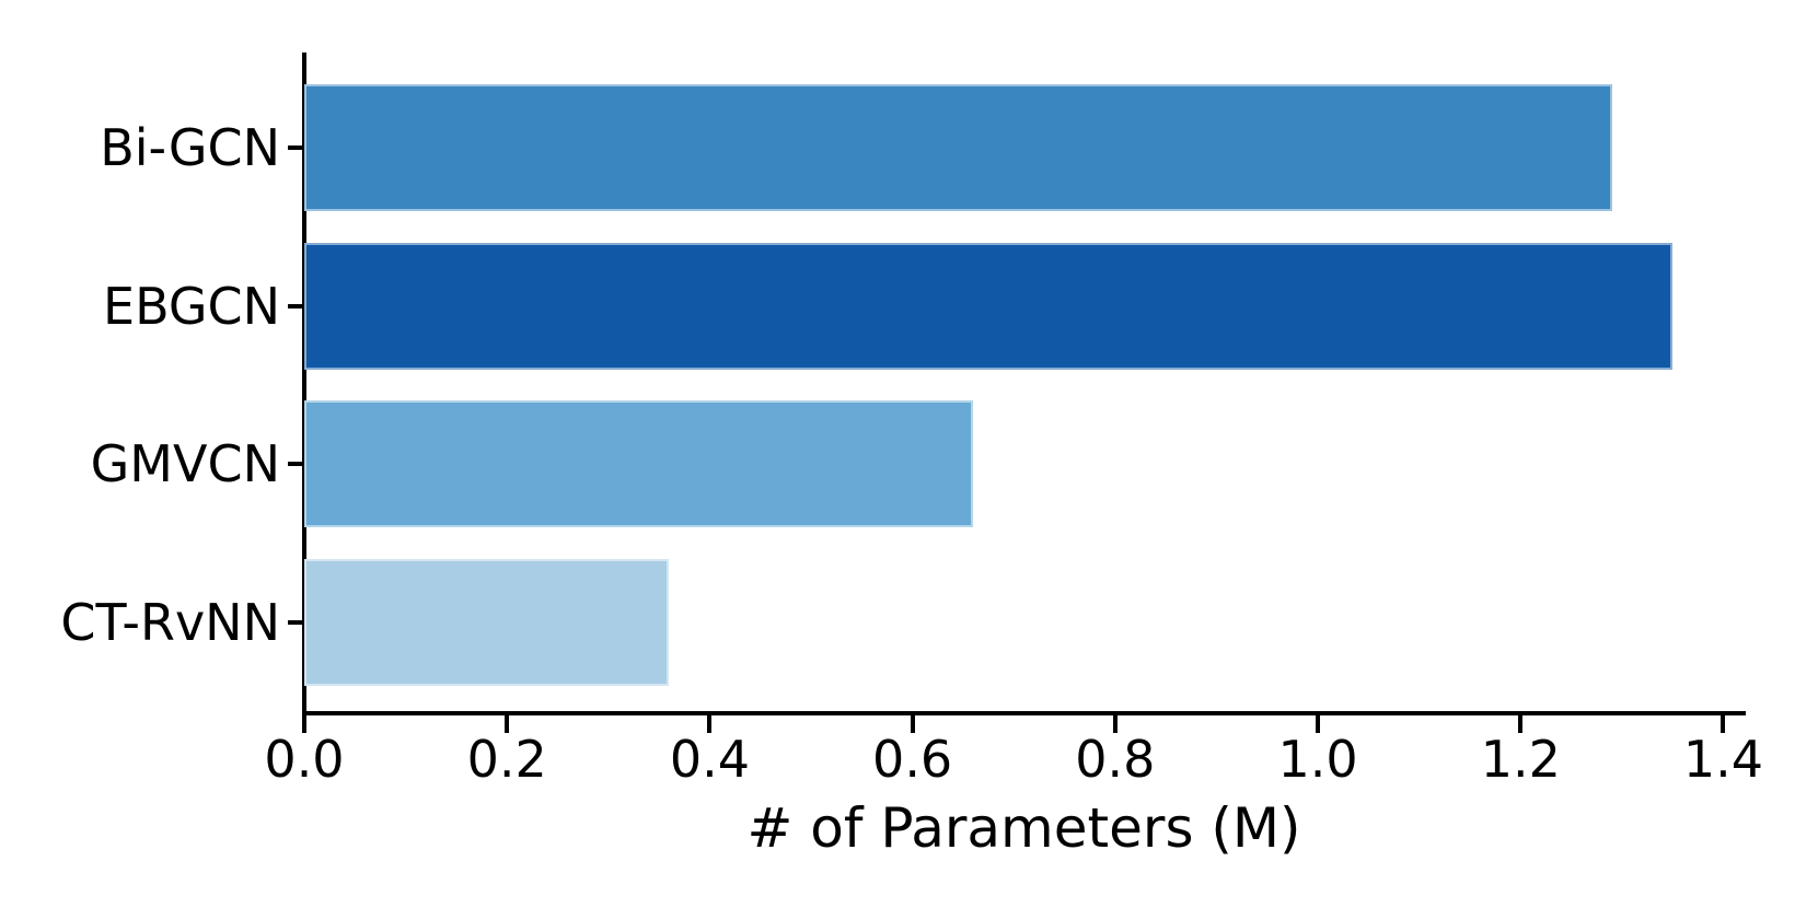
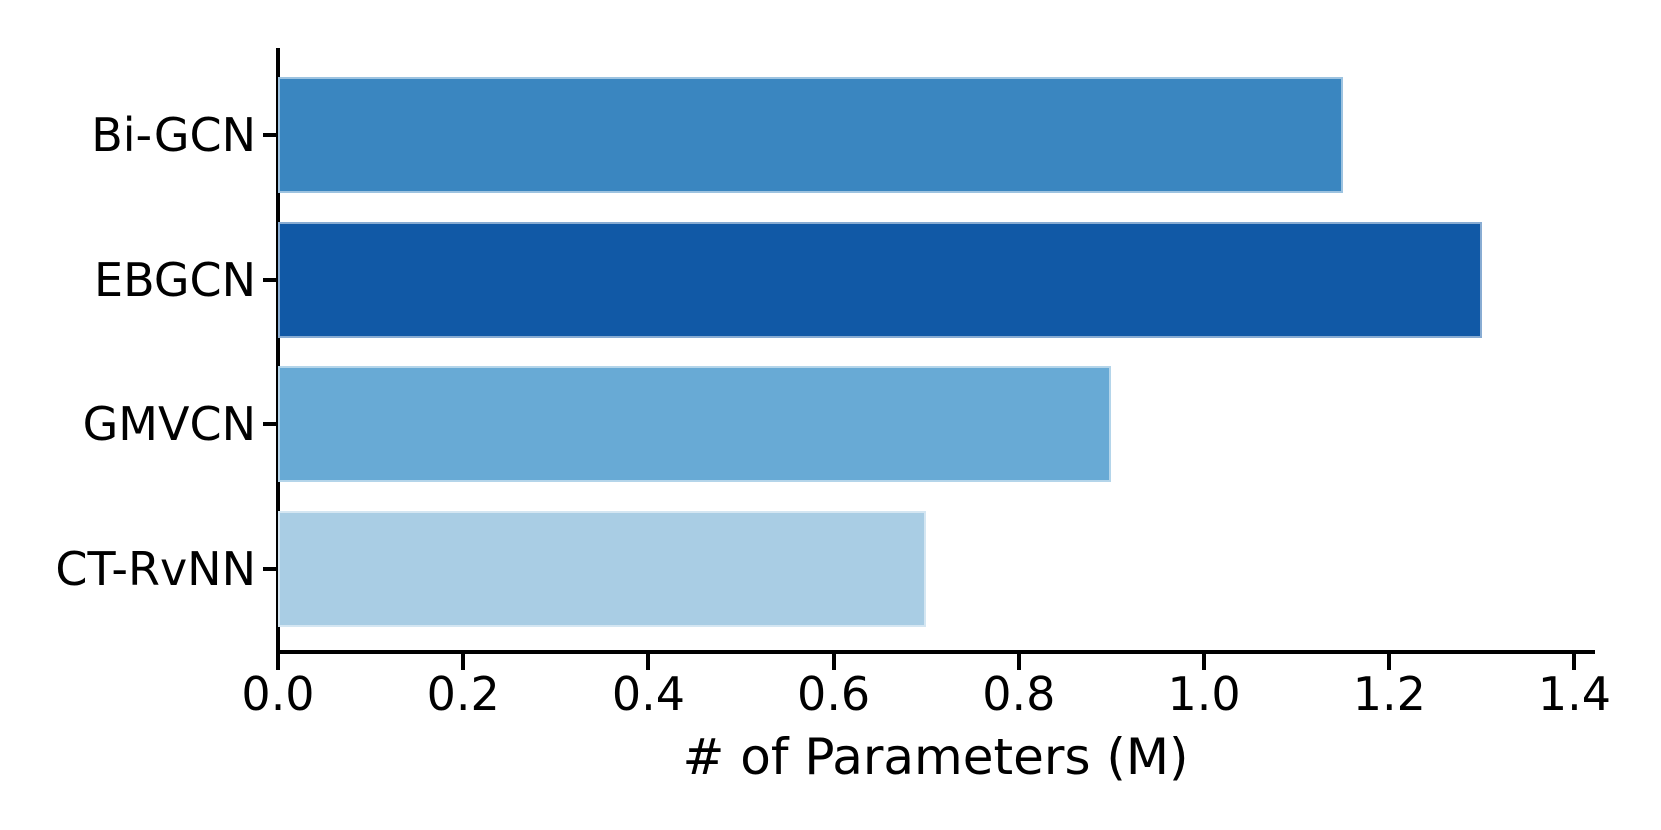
Bi-GCN: 1.29 -> 1.15
EBGCN: 1.35 -> 1.30
GMVCN: 0.66 -> 0.90
CT-RvNN: 0.36 -> 0.70
